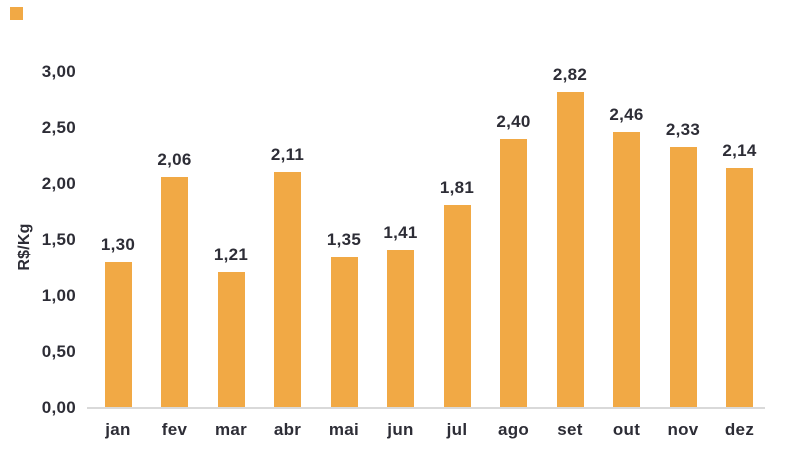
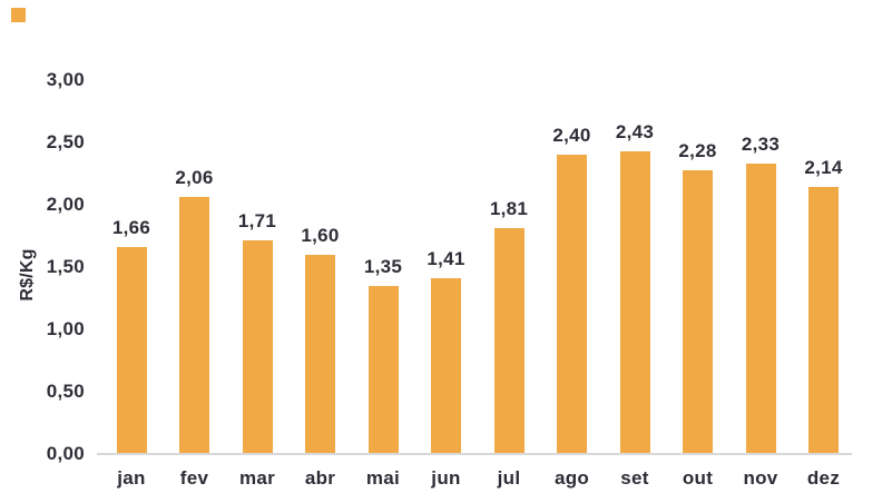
jan: 1,30 -> 1,66
mar: 1,21 -> 1,71
abr: 2,11 -> 1,60
set: 2,82 -> 2,43
out: 2,46 -> 2,28
